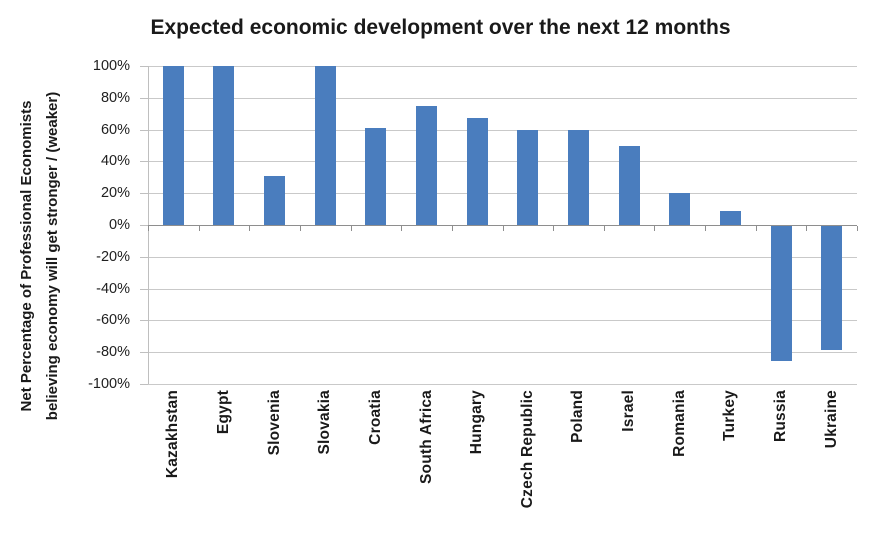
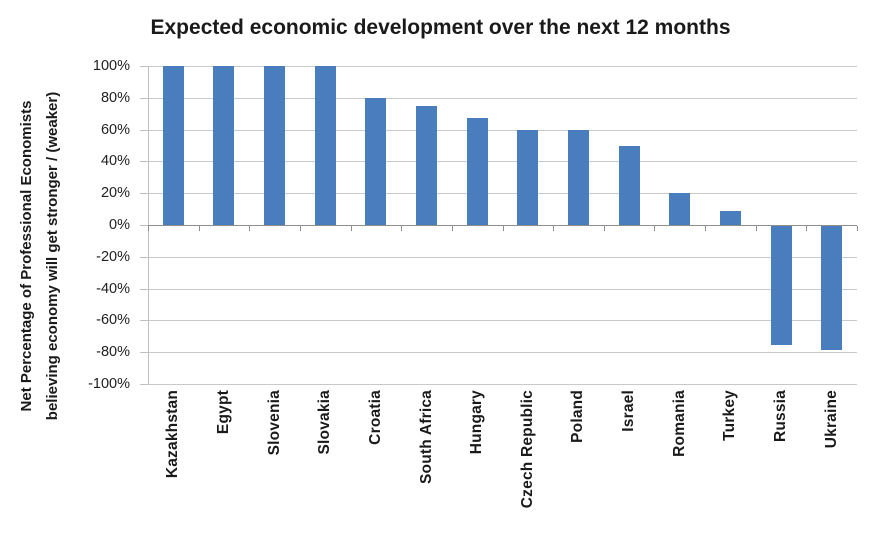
Slovenia: 31% -> 100%
Croatia: 61% -> 80%
Russia: -85% -> -75%
